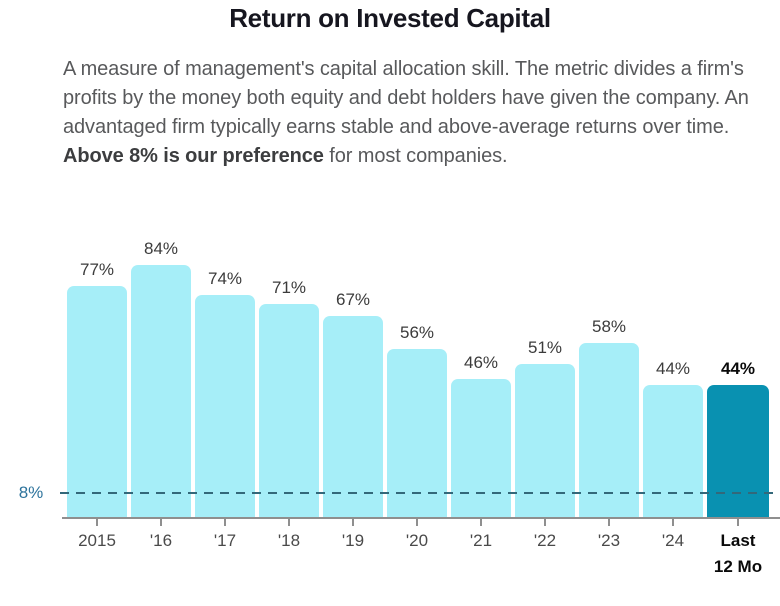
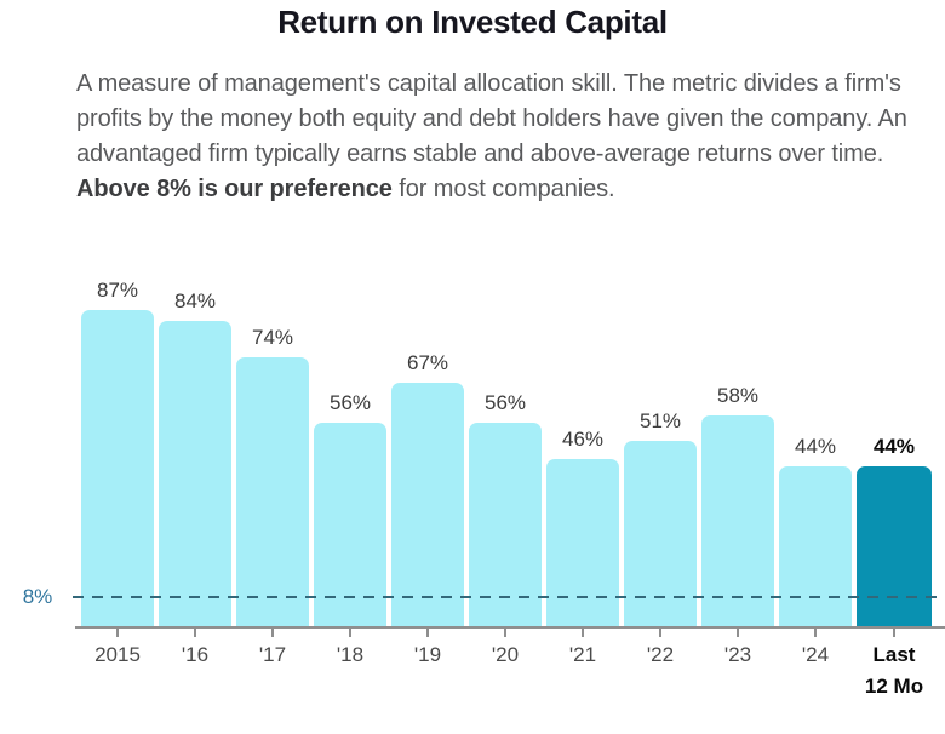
2015: 77% -> 87%
'18: 71% -> 56%
